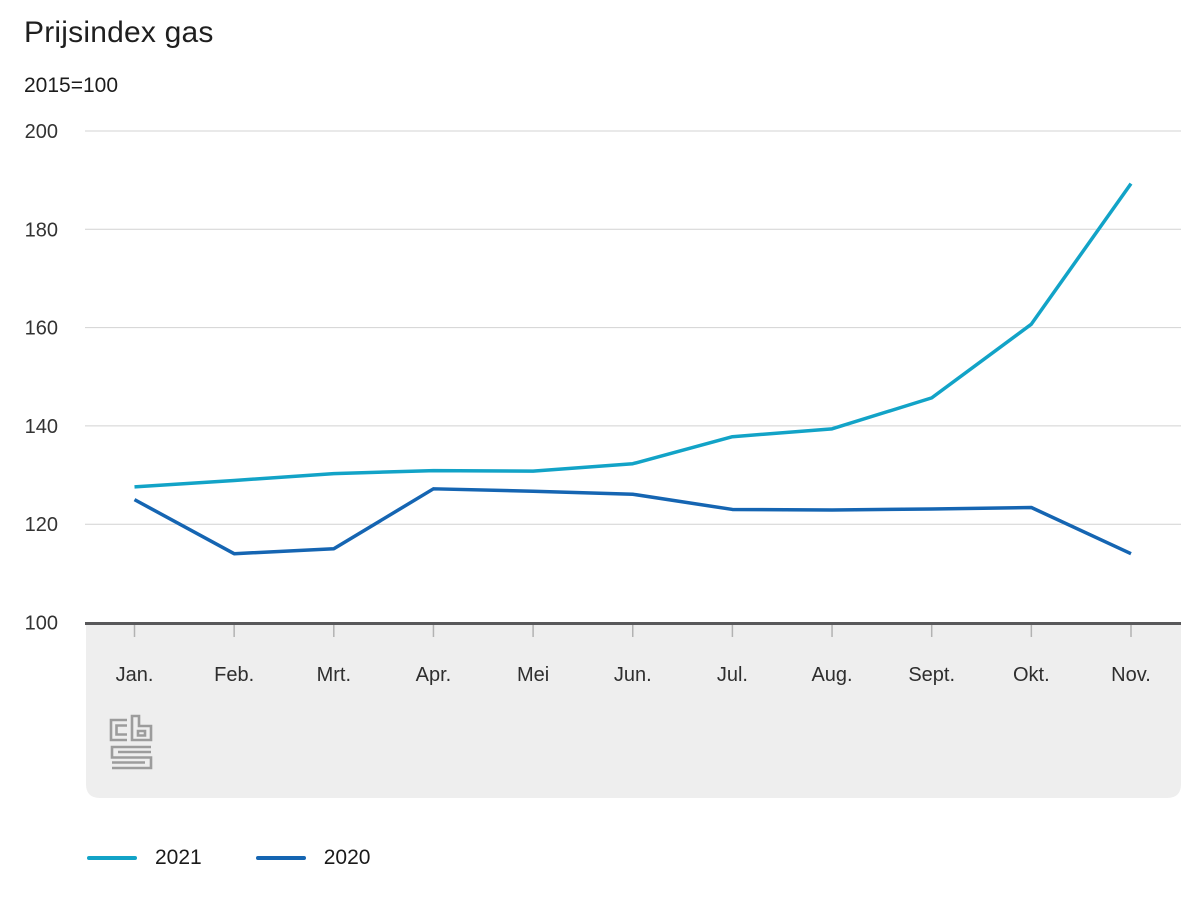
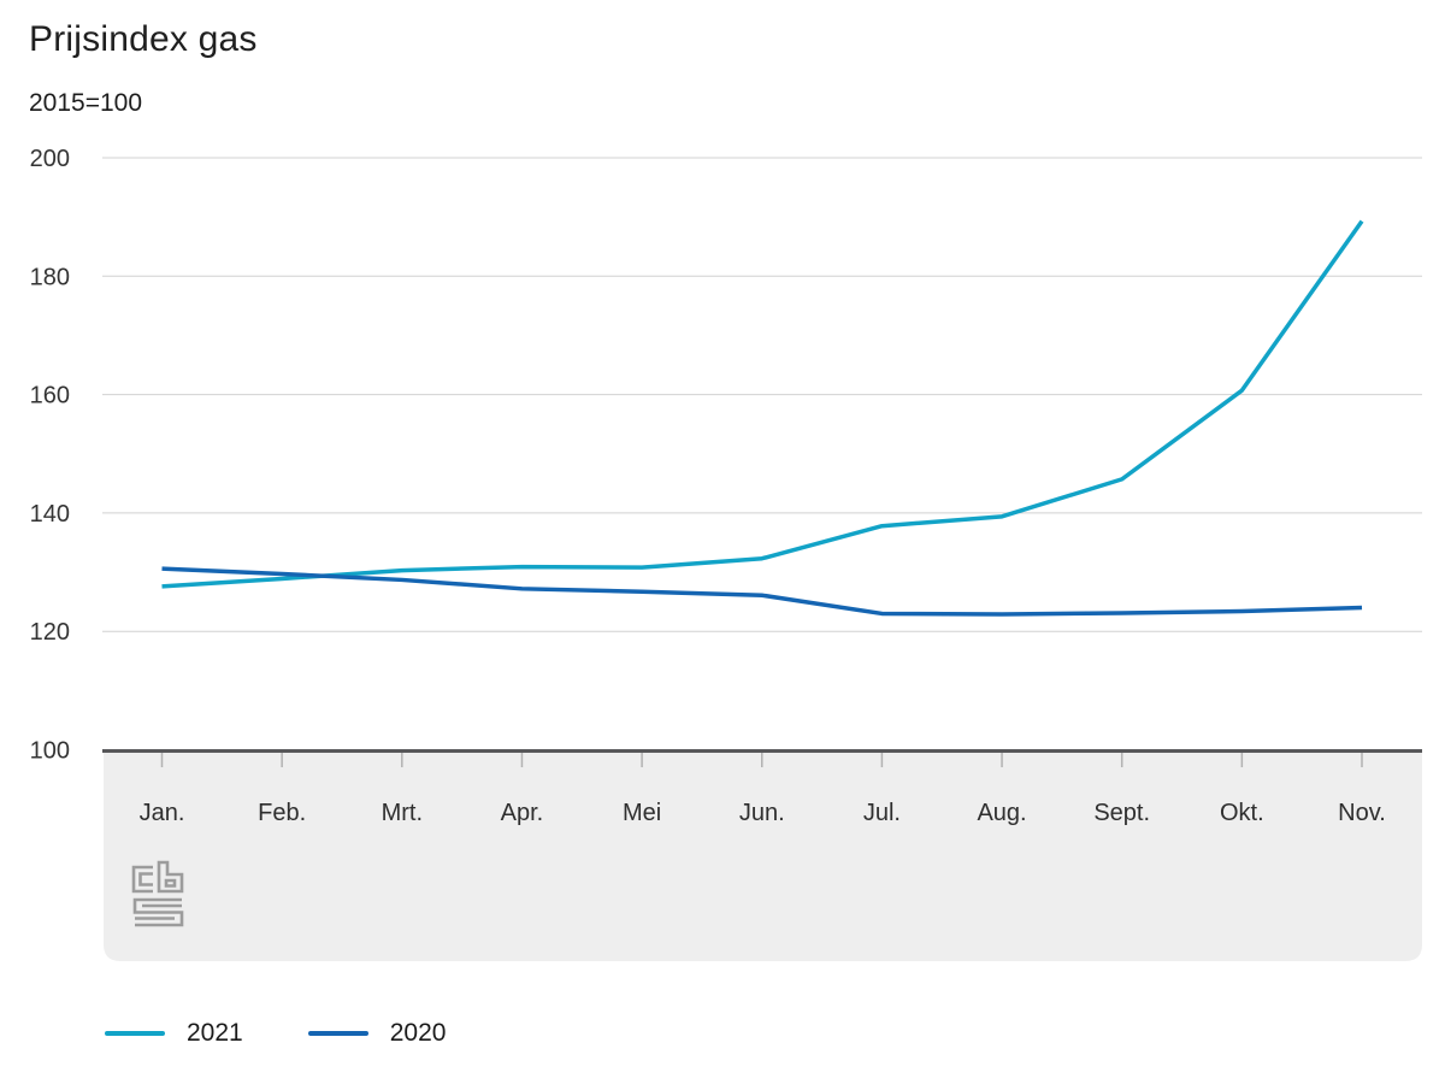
2020/Jan.: 125 -> 131
2020/Feb.: 114 -> 130
2020/Mrt.: 115 -> 129
2020/Nov.: 114 -> 124
